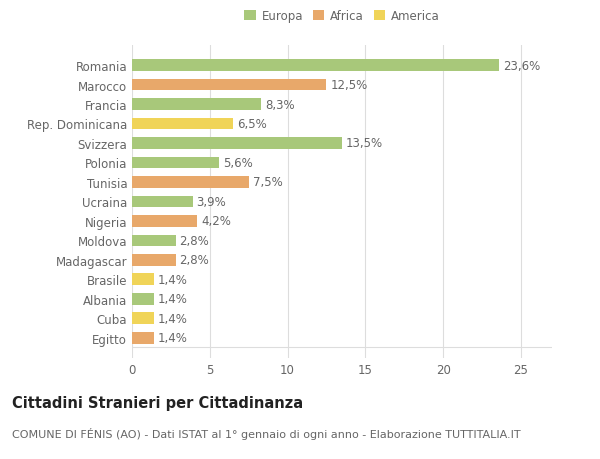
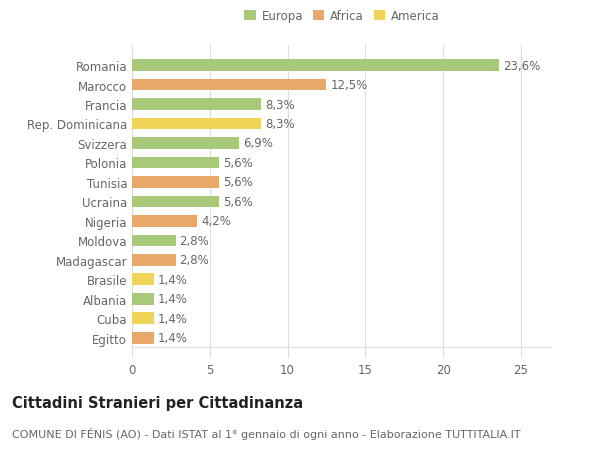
Rep. Dominicana: 6,5% -> 8,3%
Svizzera: 13,5% -> 6,9%
Tunisia: 7,5% -> 5,6%
Ucraina: 3,9% -> 5,6%
